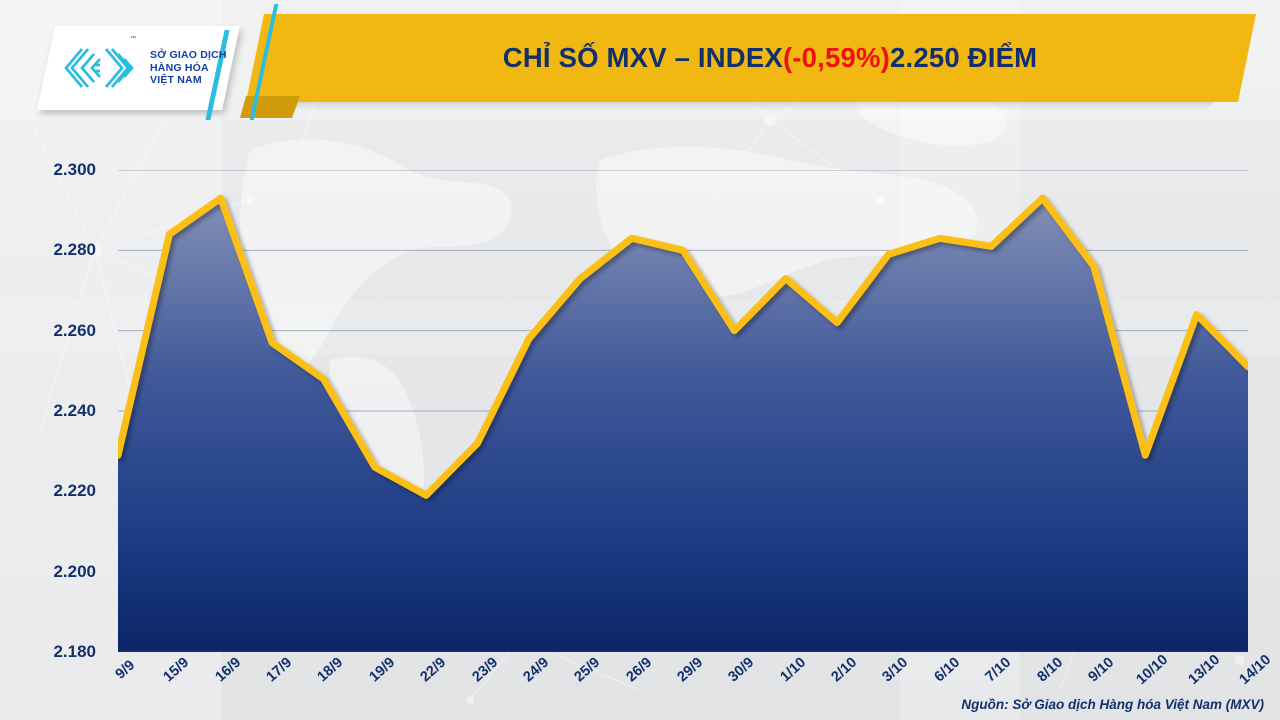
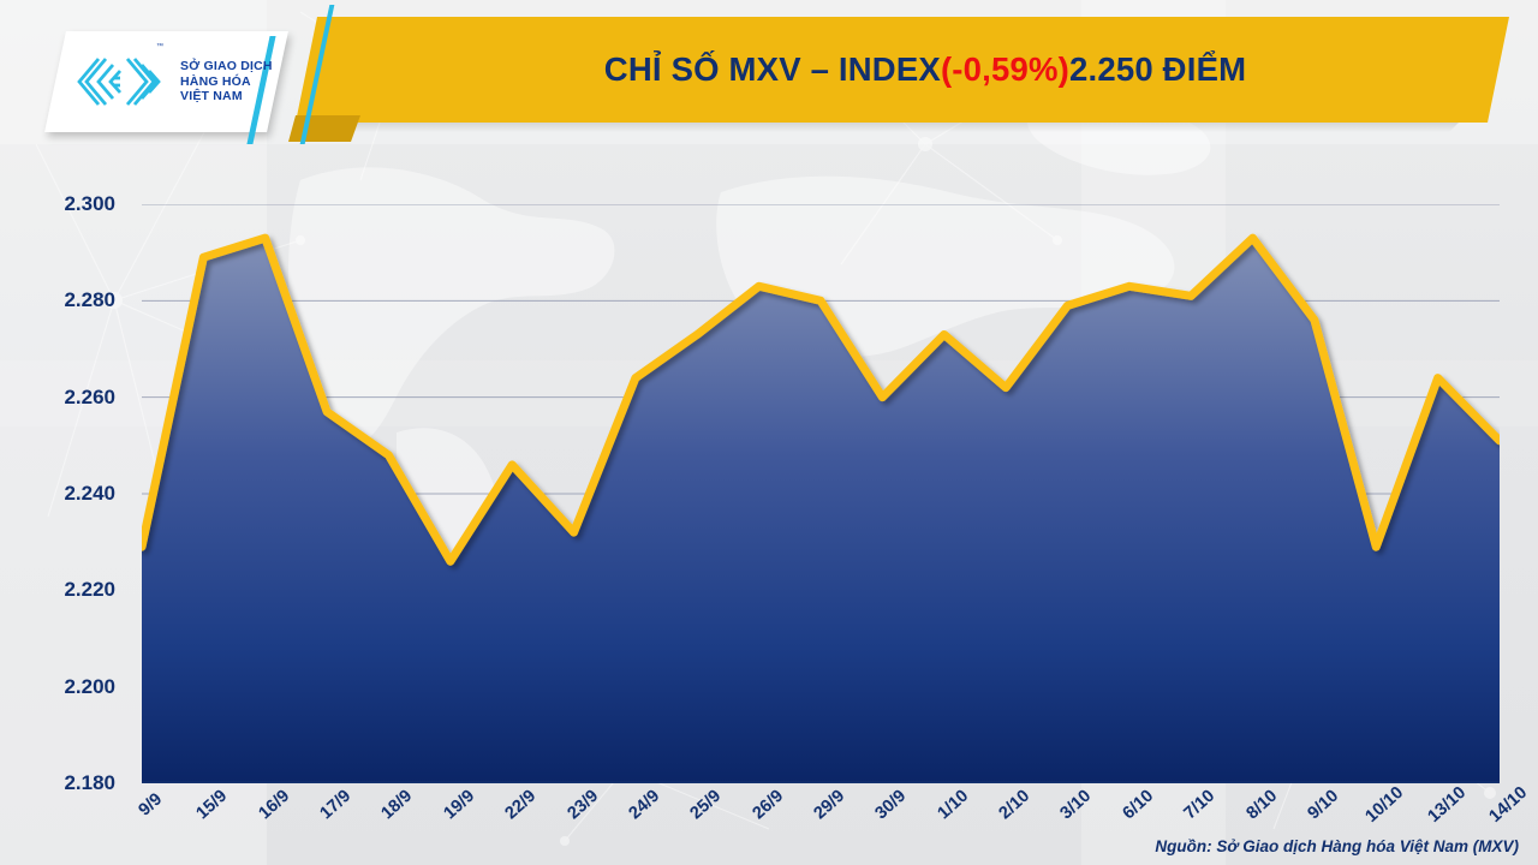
15/9: 2284 -> 2289
22/9: 2219 -> 2246
24/9: 2258 -> 2264
